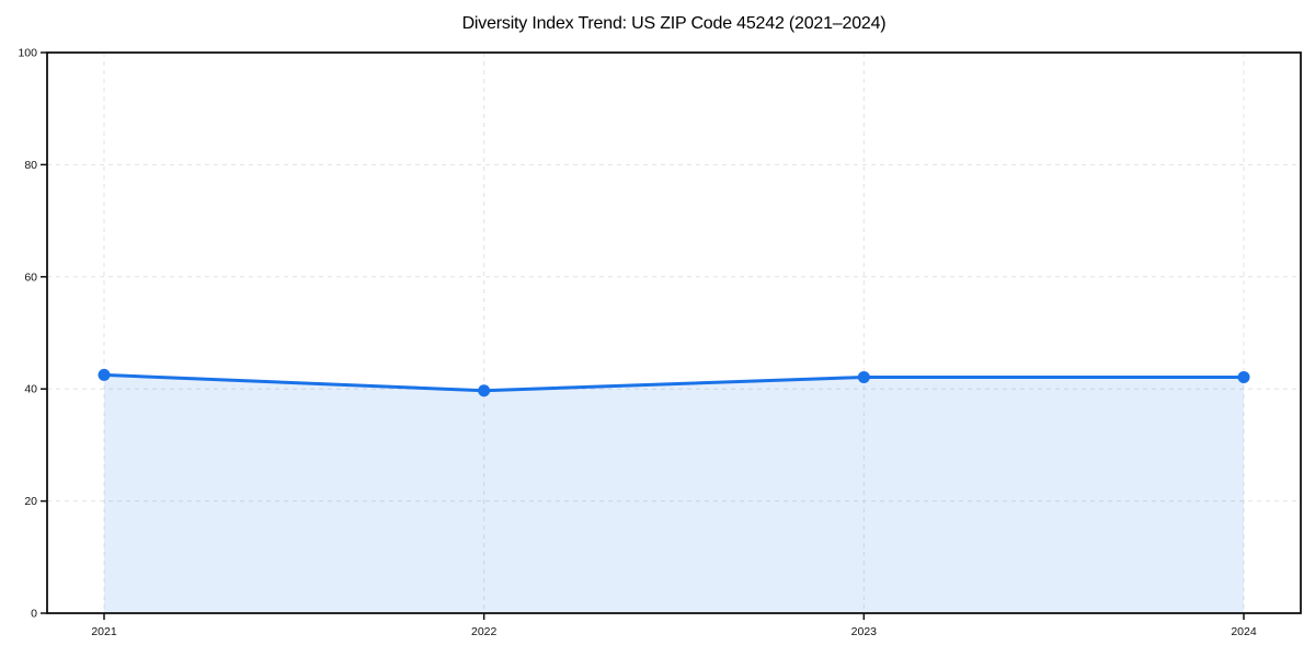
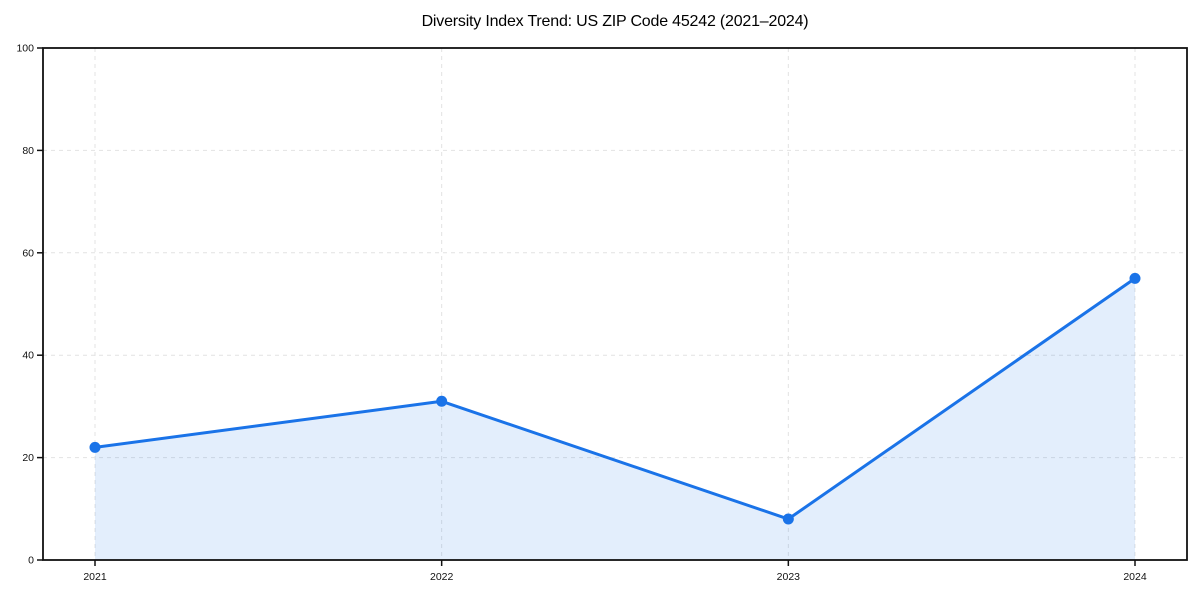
2021: 42 -> 22
2022: 40 -> 31
2023: 42 -> 8
2024: 42 -> 55
